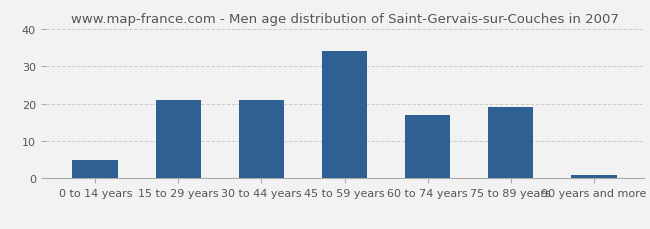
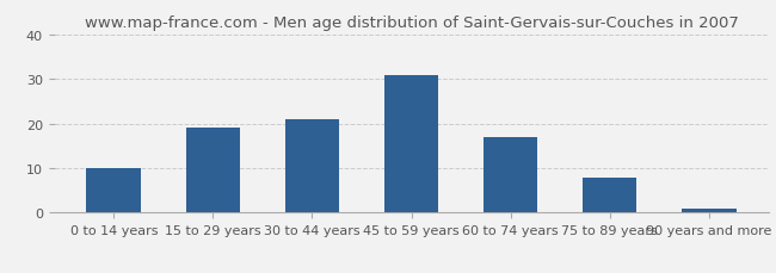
0 to 14 years: 5 -> 10
15 to 29 years: 21 -> 19
45 to 59 years: 34 -> 31
75 to 89 years: 19 -> 8
